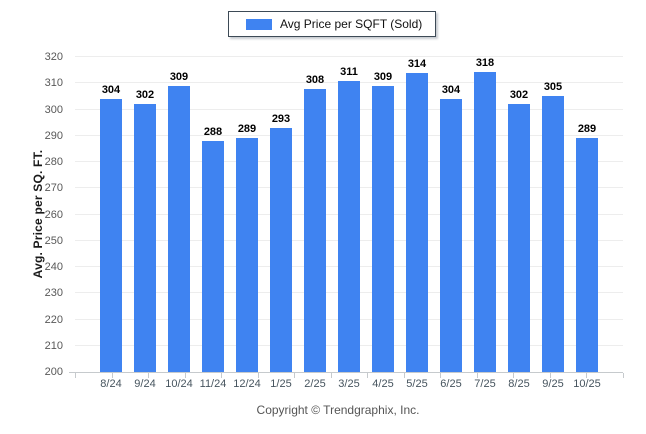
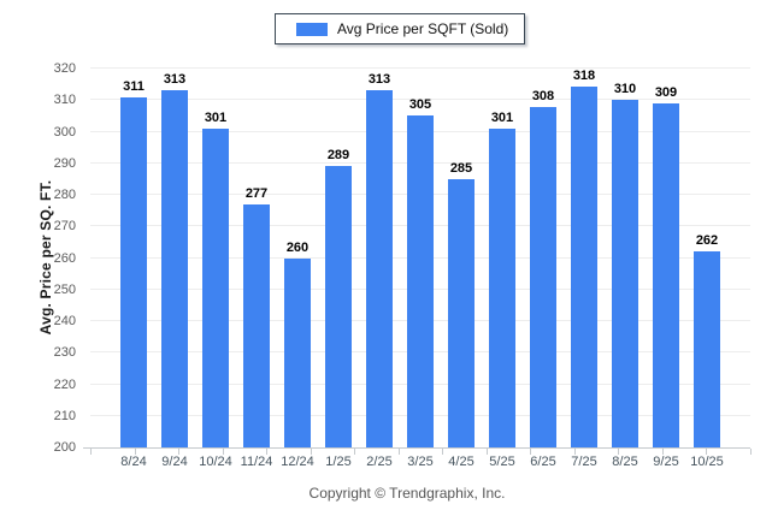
8/24: 304 -> 311
9/24: 302 -> 313
10/24: 309 -> 301
11/24: 288 -> 277
12/24: 289 -> 260
1/25: 293 -> 289
2/25: 308 -> 313
3/25: 311 -> 305
4/25: 309 -> 285
5/25: 314 -> 301
6/25: 304 -> 308
8/25: 302 -> 310
9/25: 305 -> 309
10/25: 289 -> 262
